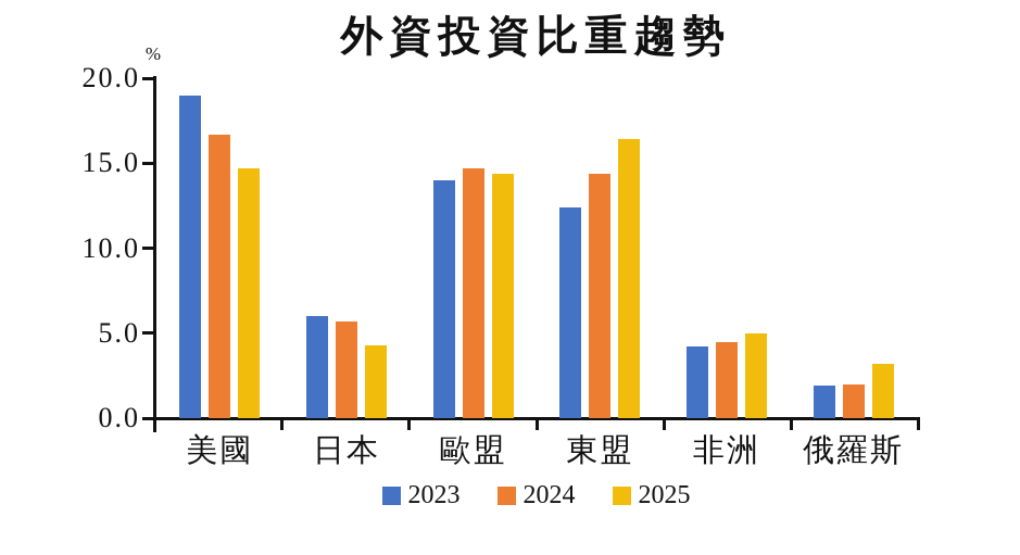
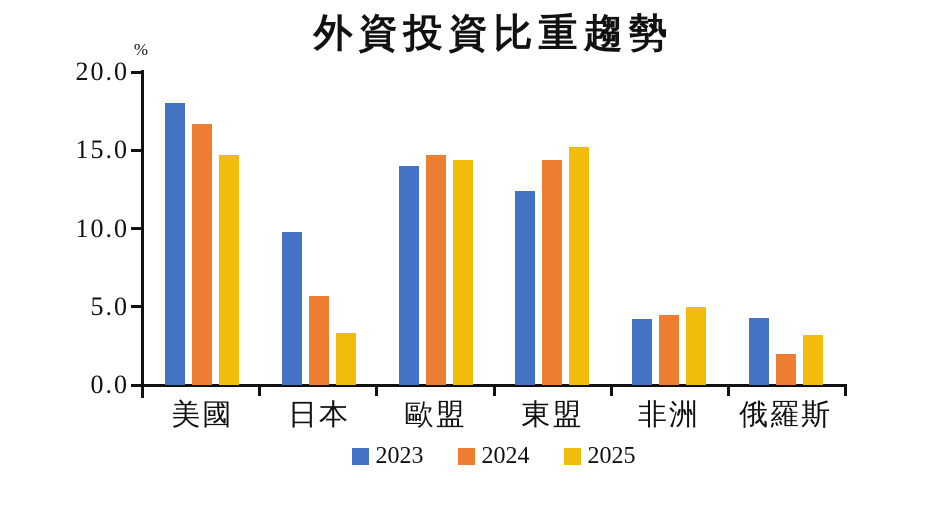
2023/美國: 19.0 -> 18.0
2023/日本: 6.0 -> 9.8
2025/日本: 4.3 -> 3.3
2025/東盟: 16.4 -> 15.2
2023/俄羅斯: 1.9 -> 4.3
